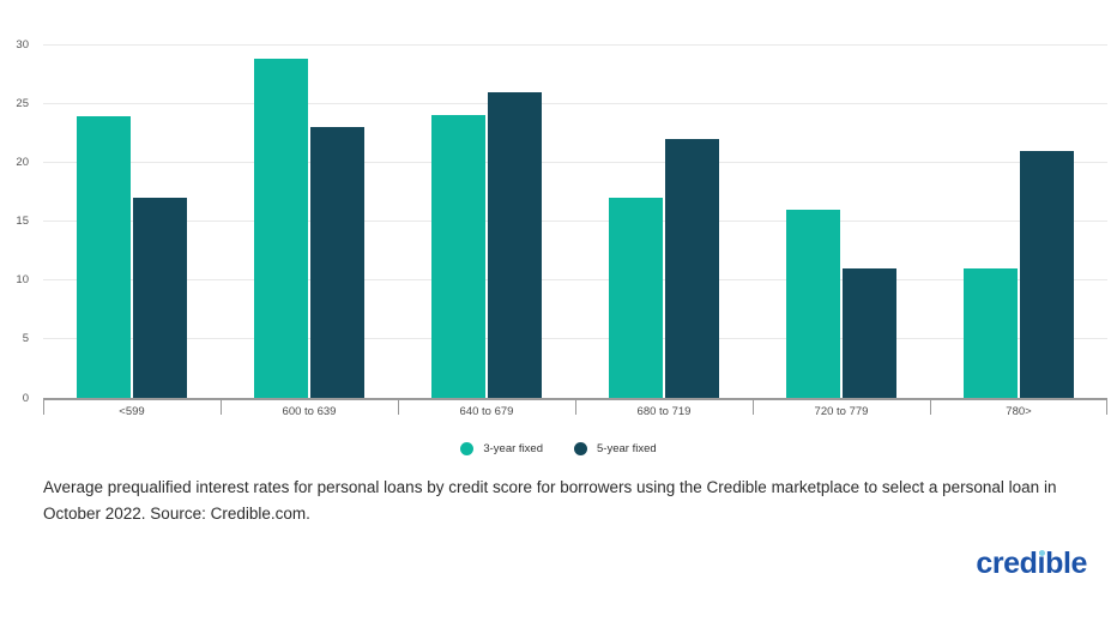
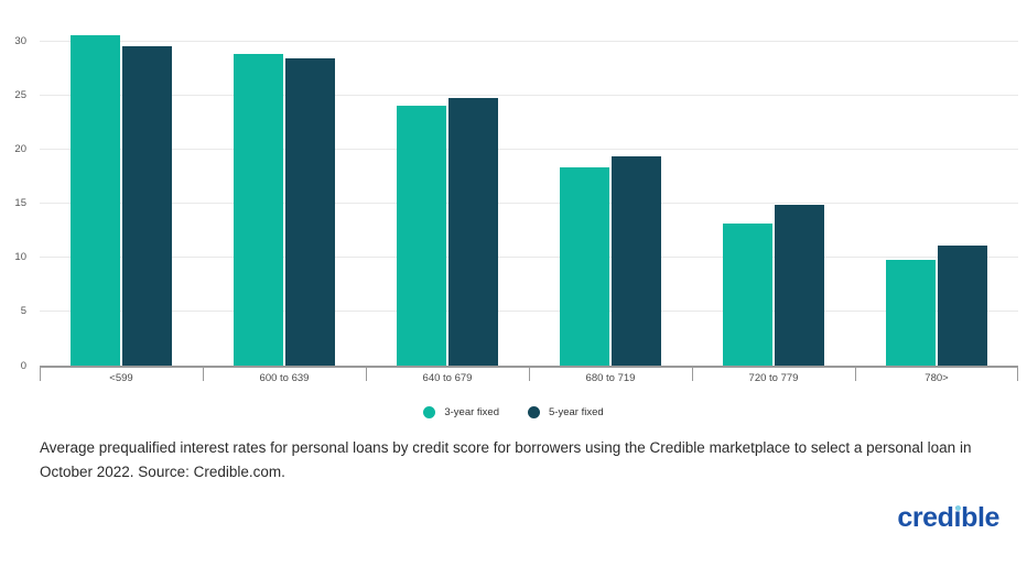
3-year fixed/<599: 24 -> 31
5-year fixed/<599: 17 -> 30
5-year fixed/600 to 639: 23 -> 28
5-year fixed/640 to 679: 26 -> 25
3-year fixed/680 to 719: 17 -> 18
5-year fixed/680 to 719: 22 -> 19
3-year fixed/720 to 779: 16 -> 13
5-year fixed/720 to 779: 11 -> 15
3-year fixed/780>: 11 -> 10
5-year fixed/780>: 21 -> 11
